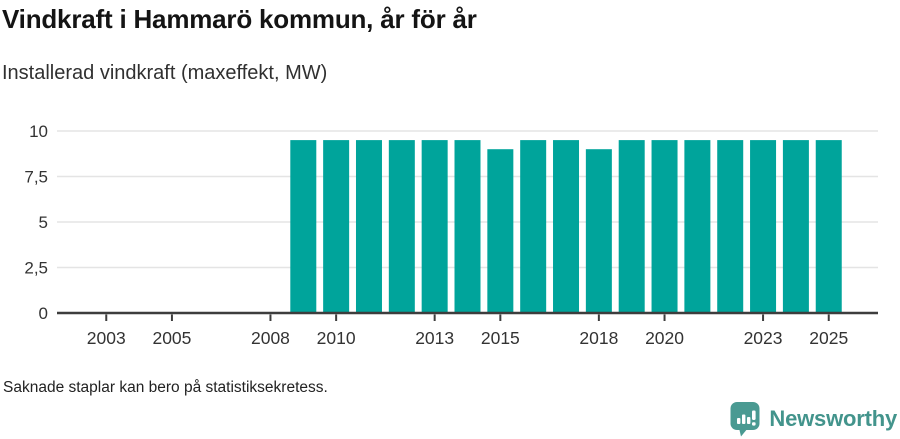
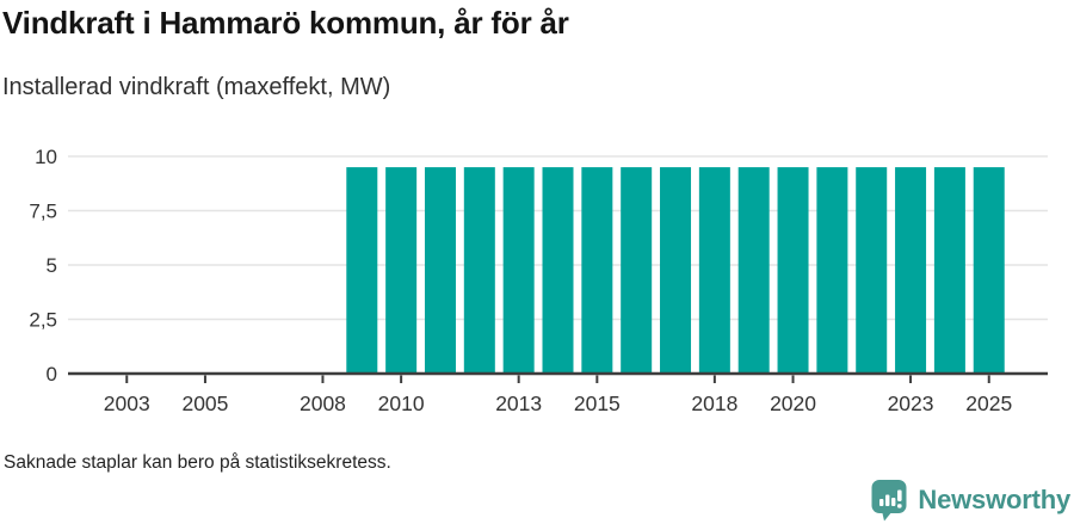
2015: 9.0 -> 9.5
2018: 9.0 -> 9.5
